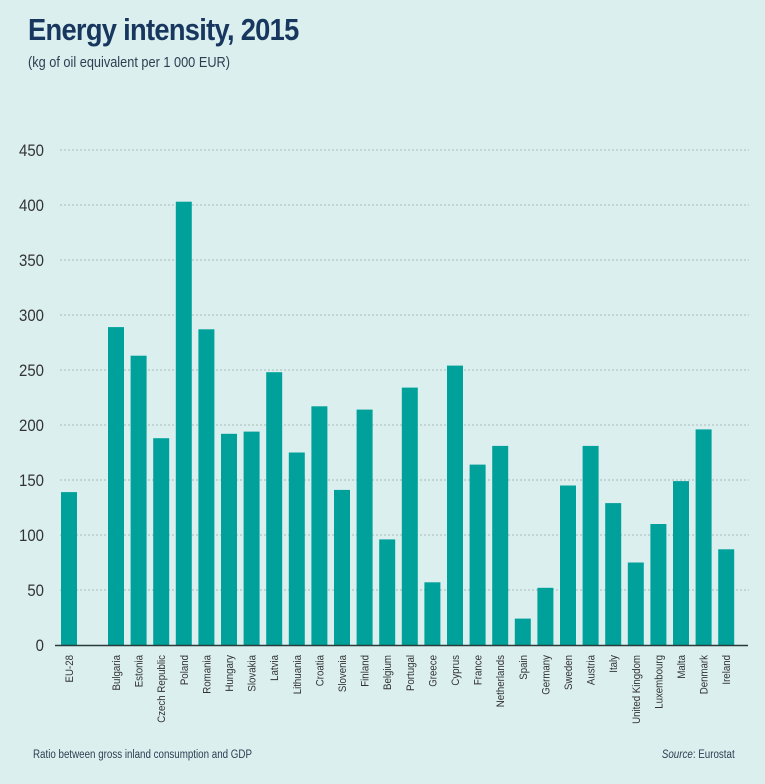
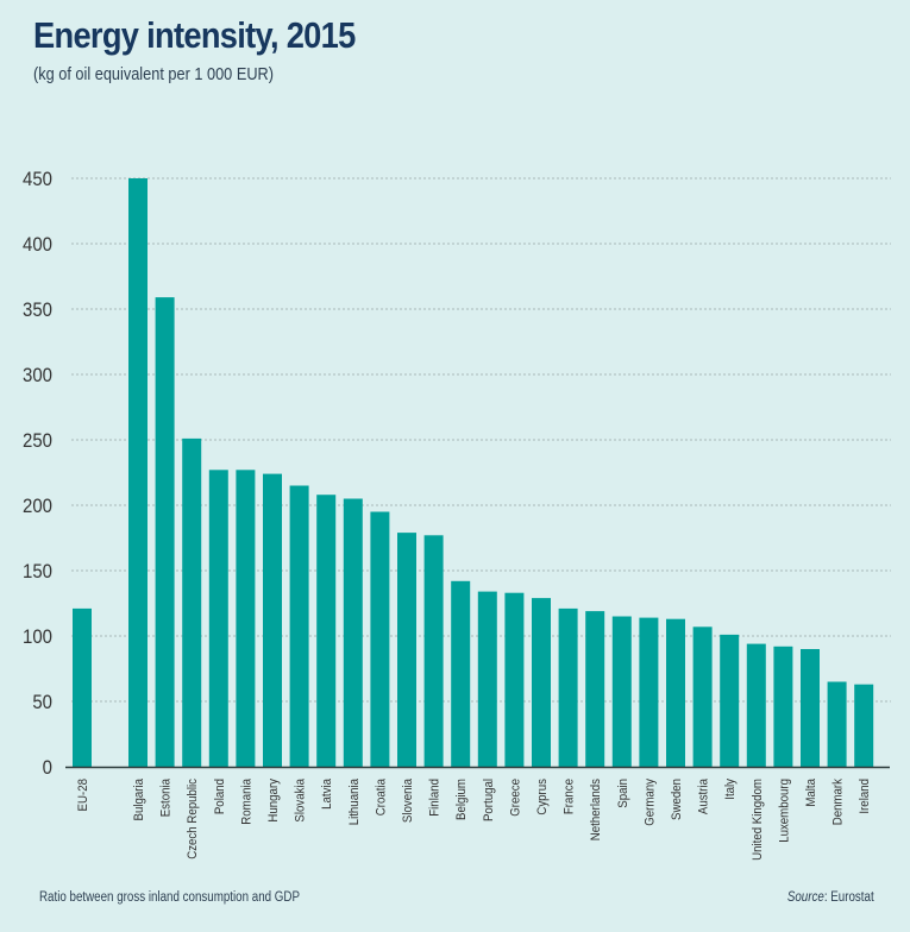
EU-28: 139 -> 121
Bulgaria: 289 -> 450
Estonia: 263 -> 359
Czech Republic: 188 -> 251
Poland: 403 -> 227
Romania: 287 -> 227
Hungary: 192 -> 224
Slovakia: 194 -> 215
Latvia: 248 -> 208
Lithuania: 175 -> 205
Croatia: 217 -> 195
Slovenia: 141 -> 179
Finland: 214 -> 177
Belgium: 96 -> 142
Portugal: 234 -> 134
Greece: 57 -> 133
Cyprus: 254 -> 129
France: 164 -> 121
Netherlands: 181 -> 119
Spain: 24 -> 115
Germany: 52 -> 114
Sweden: 145 -> 113
Austria: 181 -> 107
Italy: 129 -> 101
United Kingdom: 75 -> 94
Luxembourg: 110 -> 92
Malta: 149 -> 90
Denmark: 196 -> 65
Ireland: 87 -> 63
